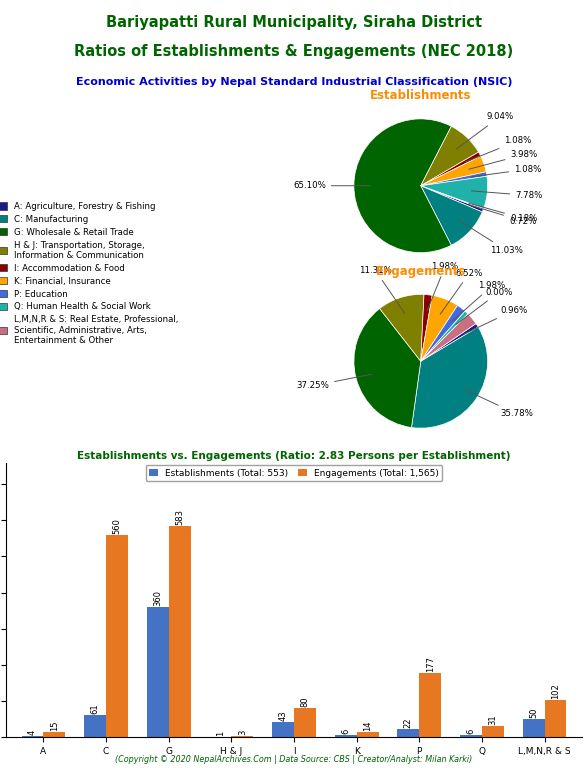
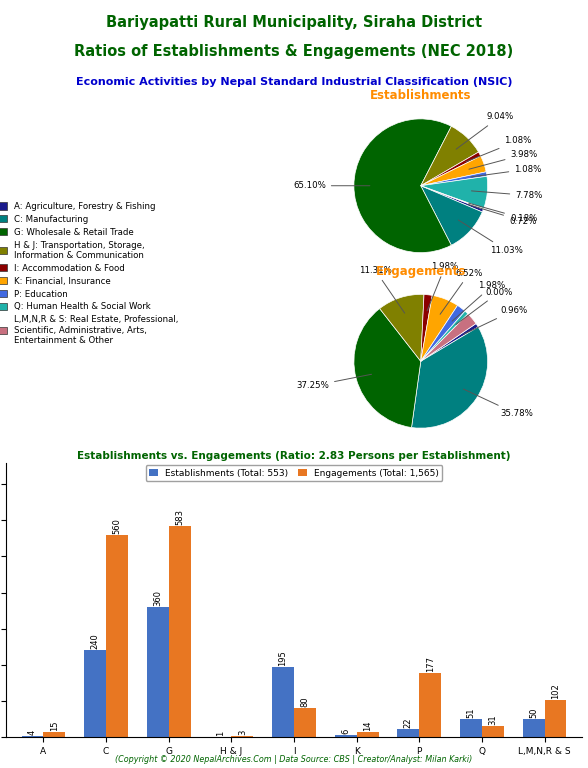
Establishments (Total: 553)/C: 61 -> 240
Establishments (Total: 553)/I: 43 -> 195
Establishments (Total: 553)/Q: 6 -> 51
